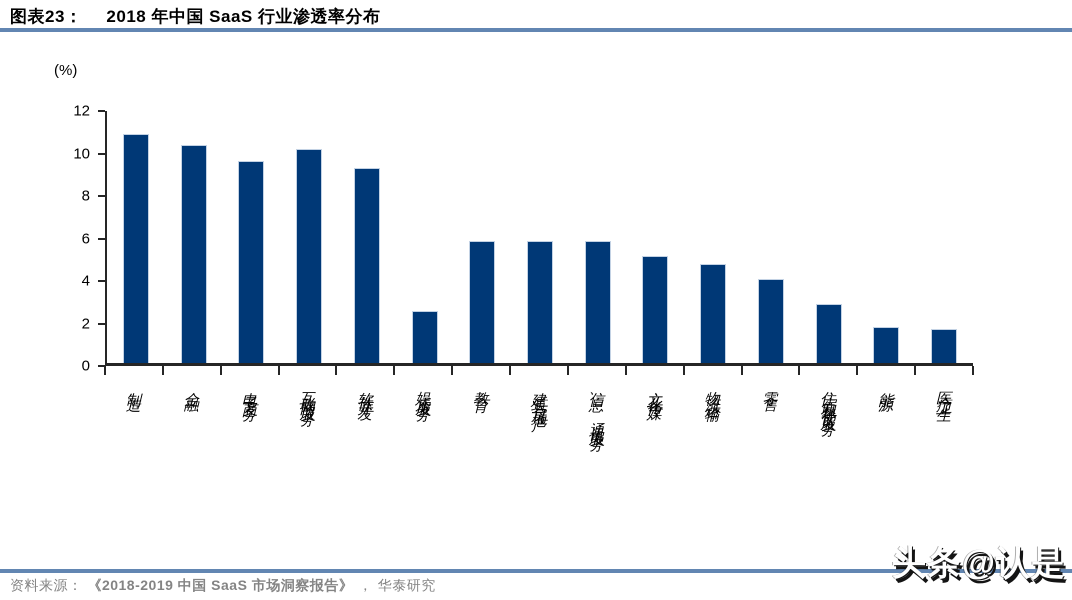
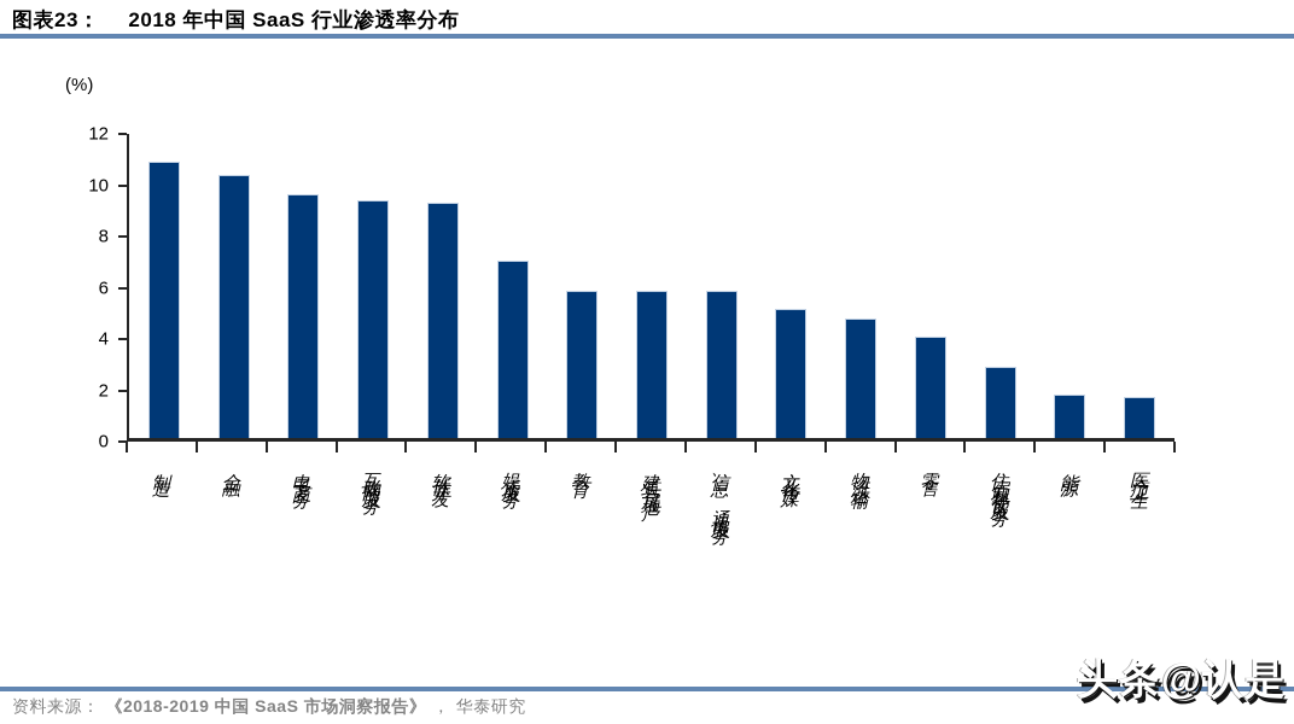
互联网服务: 10.2 -> 9.4
娱乐服务: 2.5 -> 7.0
